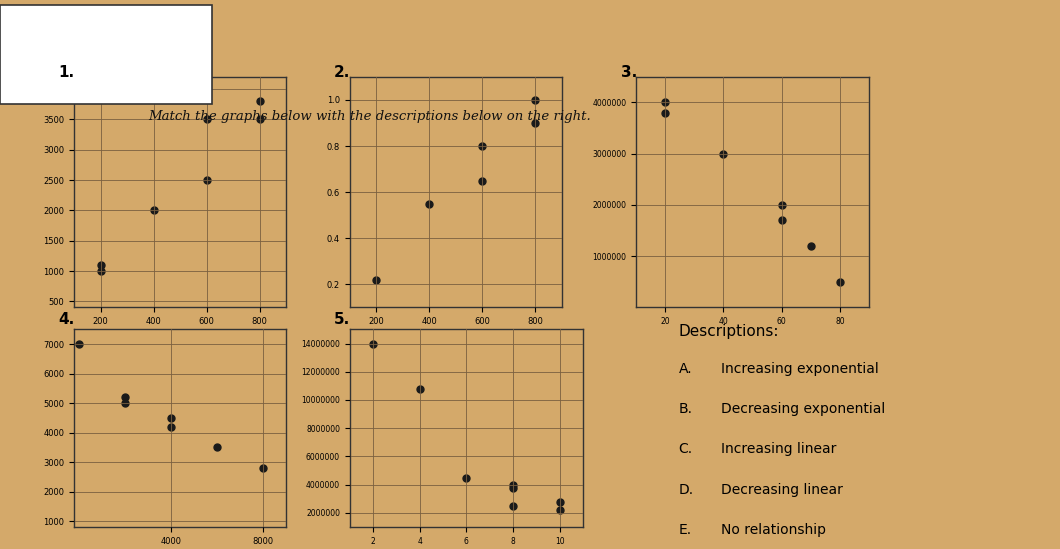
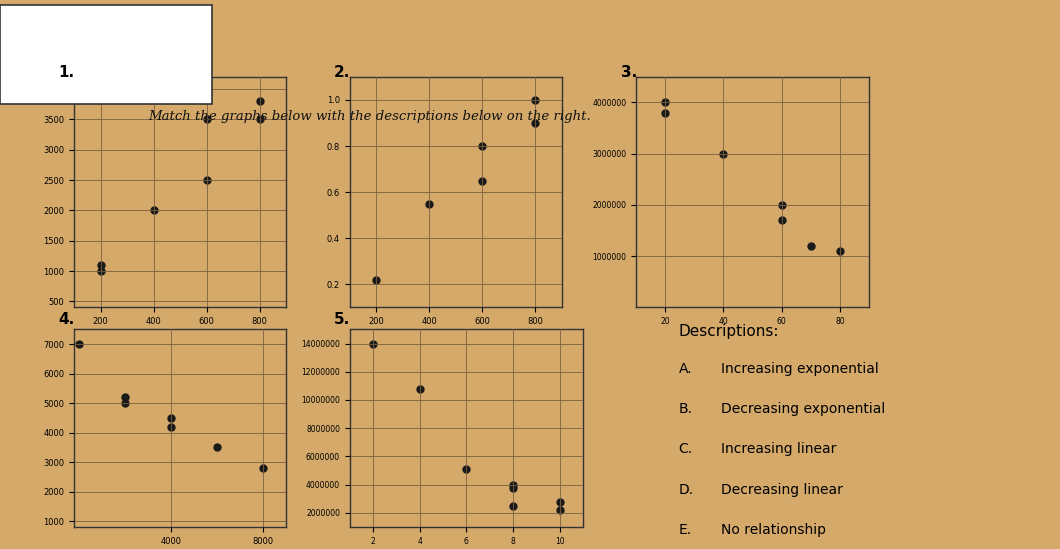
80: 500000 -> 1100000
6: 4500000 -> 5100000
